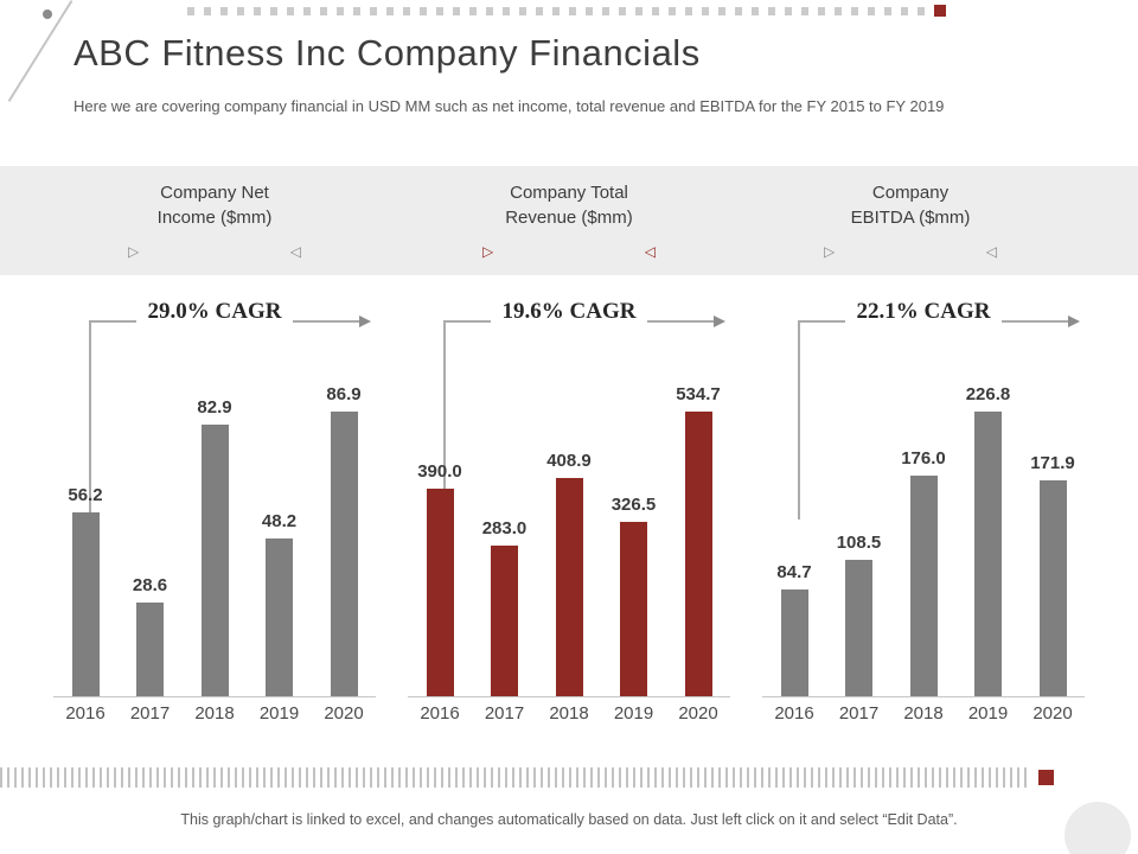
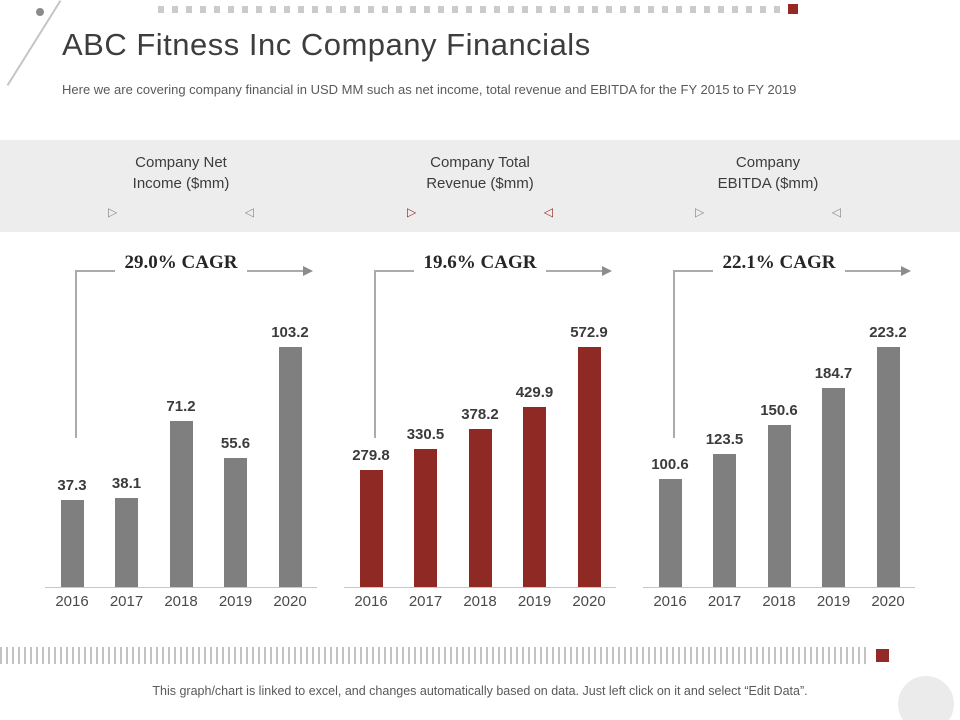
29.0% CAGR/2016: 56.2 -> 37.3
29.0% CAGR/2017: 28.6 -> 38.1
29.0% CAGR/2018: 82.9 -> 71.2
29.0% CAGR/2019: 48.2 -> 55.6
29.0% CAGR/2020: 86.9 -> 103.2
19.6% CAGR/2016: 390.0 -> 279.8
19.6% CAGR/2017: 283.0 -> 330.5
19.6% CAGR/2018: 408.9 -> 378.2
19.6% CAGR/2019: 326.5 -> 429.9
19.6% CAGR/2020: 534.7 -> 572.9
22.1% CAGR/2016: 84.7 -> 100.6
22.1% CAGR/2017: 108.5 -> 123.5
22.1% CAGR/2018: 176.0 -> 150.6
22.1% CAGR/2019: 226.8 -> 184.7
22.1% CAGR/2020: 171.9 -> 223.2
